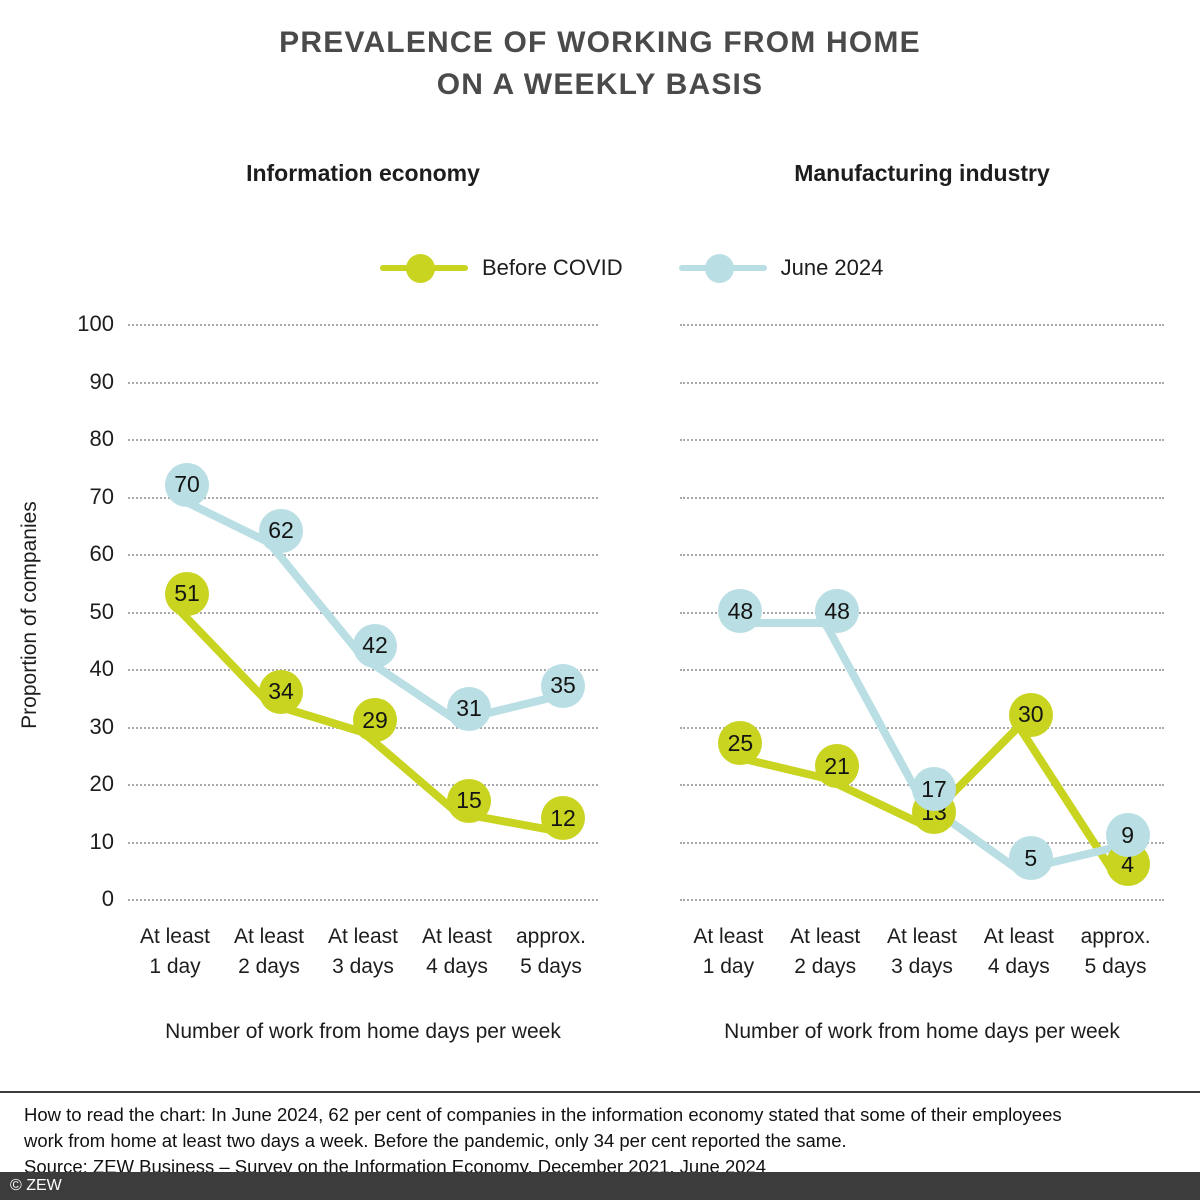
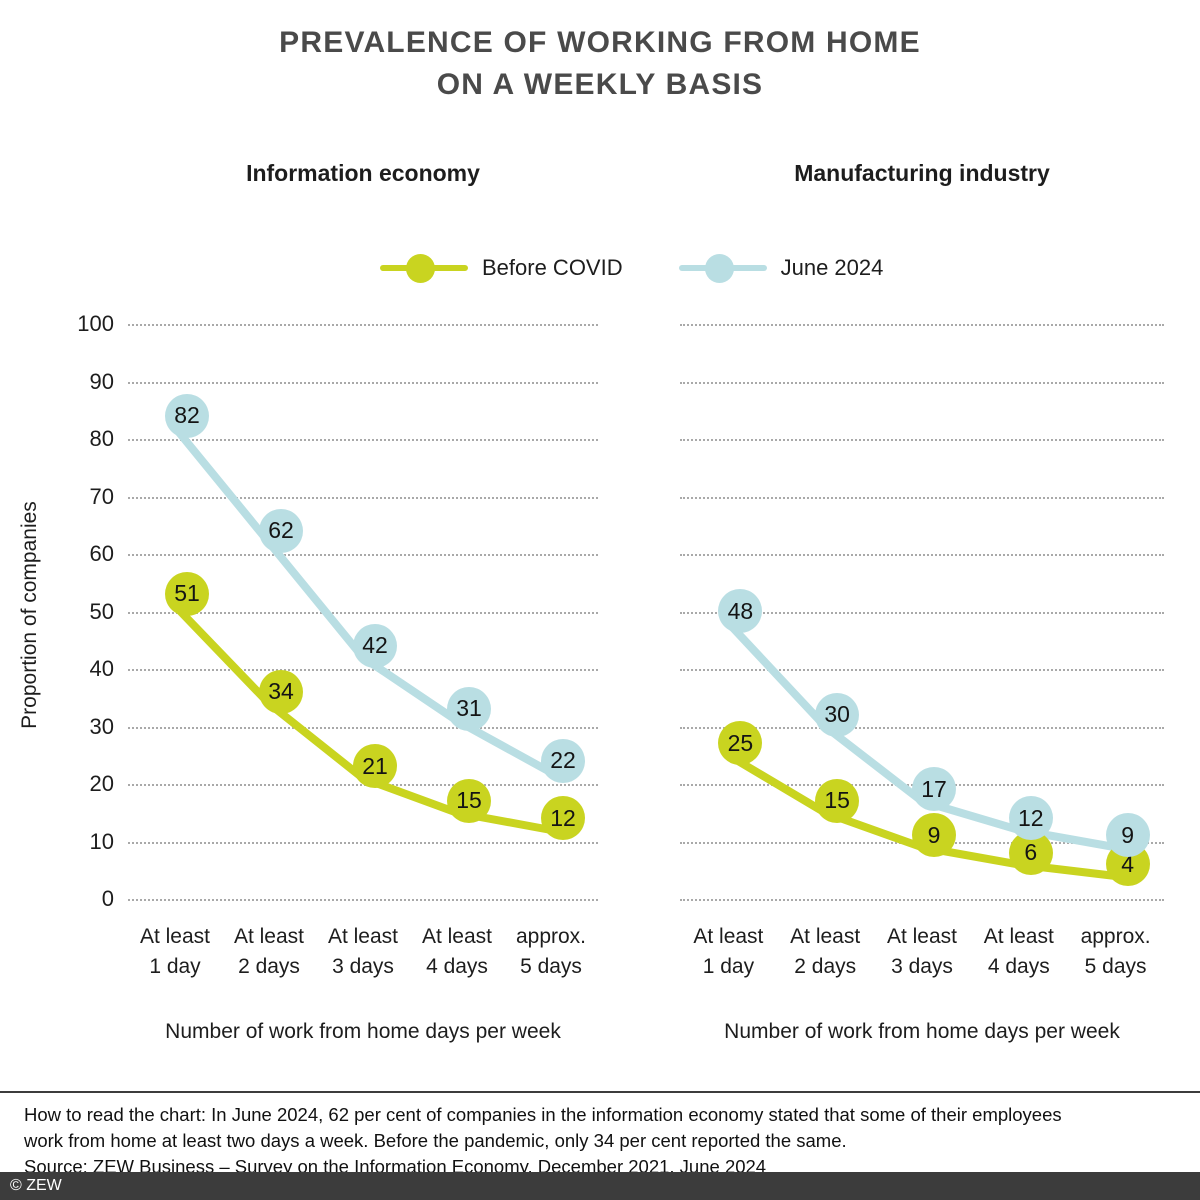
Information economy/June 2024/At least 1 day: 70 -> 82
Information economy/Before COVID/At least 3 days: 29 -> 21
Information economy/June 2024/approx. 5 days: 35 -> 22
Manufacturing industry/Before COVID/At least 2 days: 21 -> 15
Manufacturing industry/June 2024/At least 2 days: 48 -> 30
Manufacturing industry/Before COVID/At least 3 days: 13 -> 9
Manufacturing industry/Before COVID/At least 4 days: 30 -> 6
Manufacturing industry/June 2024/At least 4 days: 5 -> 12
